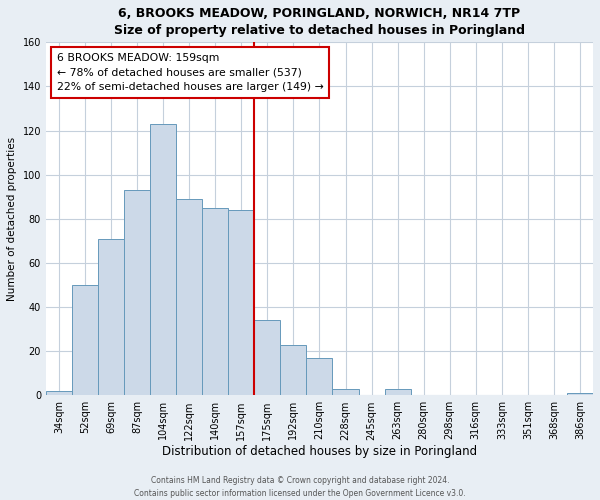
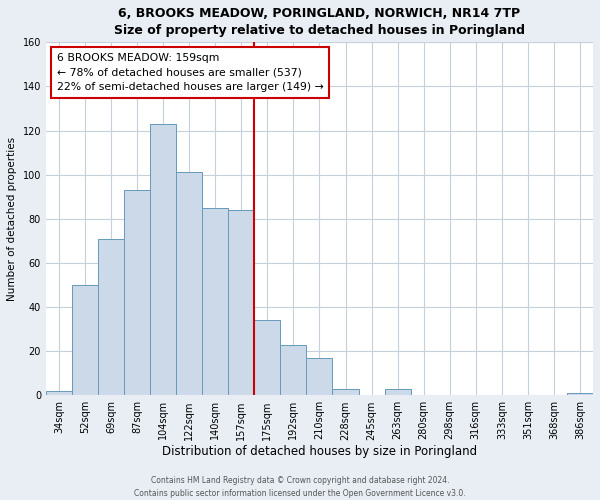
122sqm: 89 -> 101
